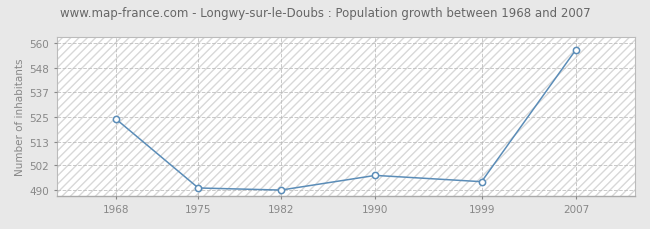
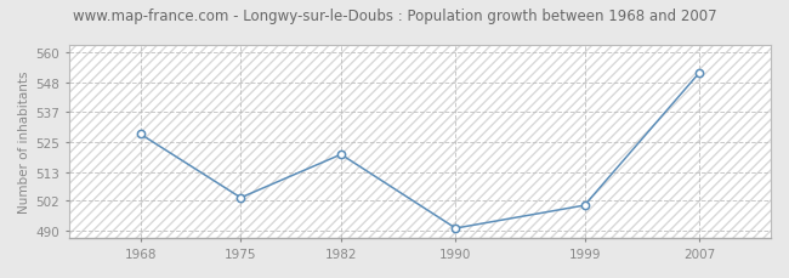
1968: 524 -> 528
1975: 491 -> 503
1982: 490 -> 520
1990: 497 -> 491
1999: 494 -> 500
2007: 557 -> 552
